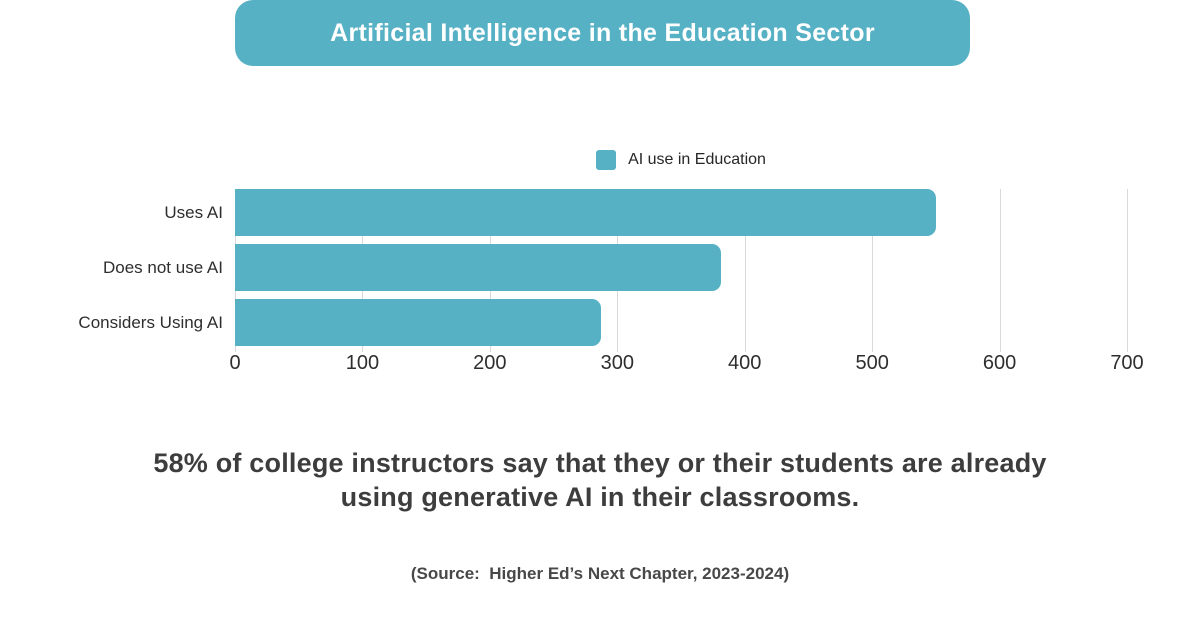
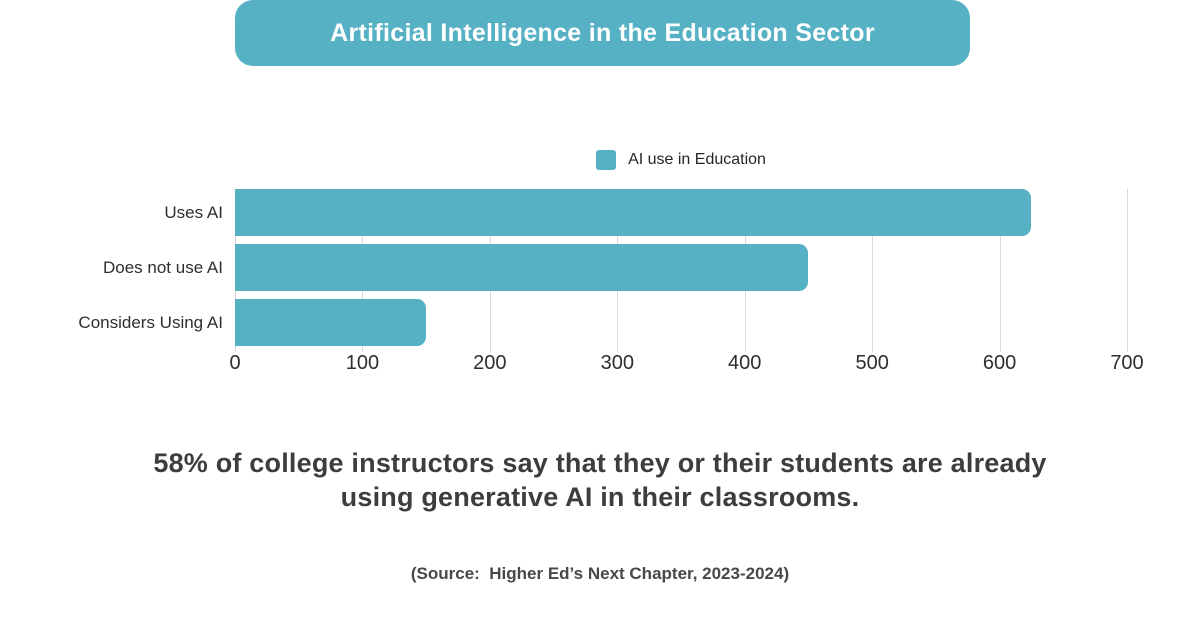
Uses AI: 550 -> 625
Does not use AI: 381 -> 450
Considers Using AI: 287 -> 150
